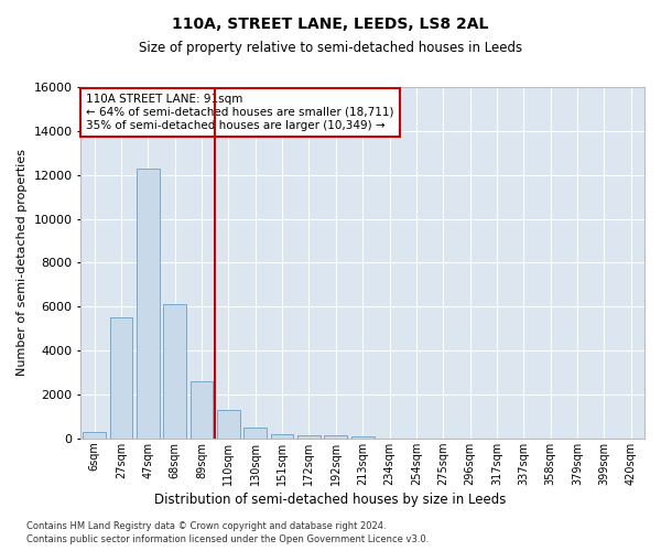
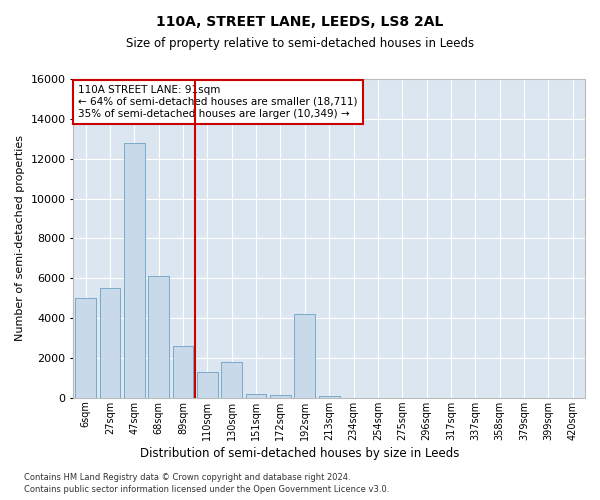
6sqm: 300 -> 5000
47sqm: 12300 -> 12800
130sqm: 500 -> 1800
192sqm: 100 -> 4200
